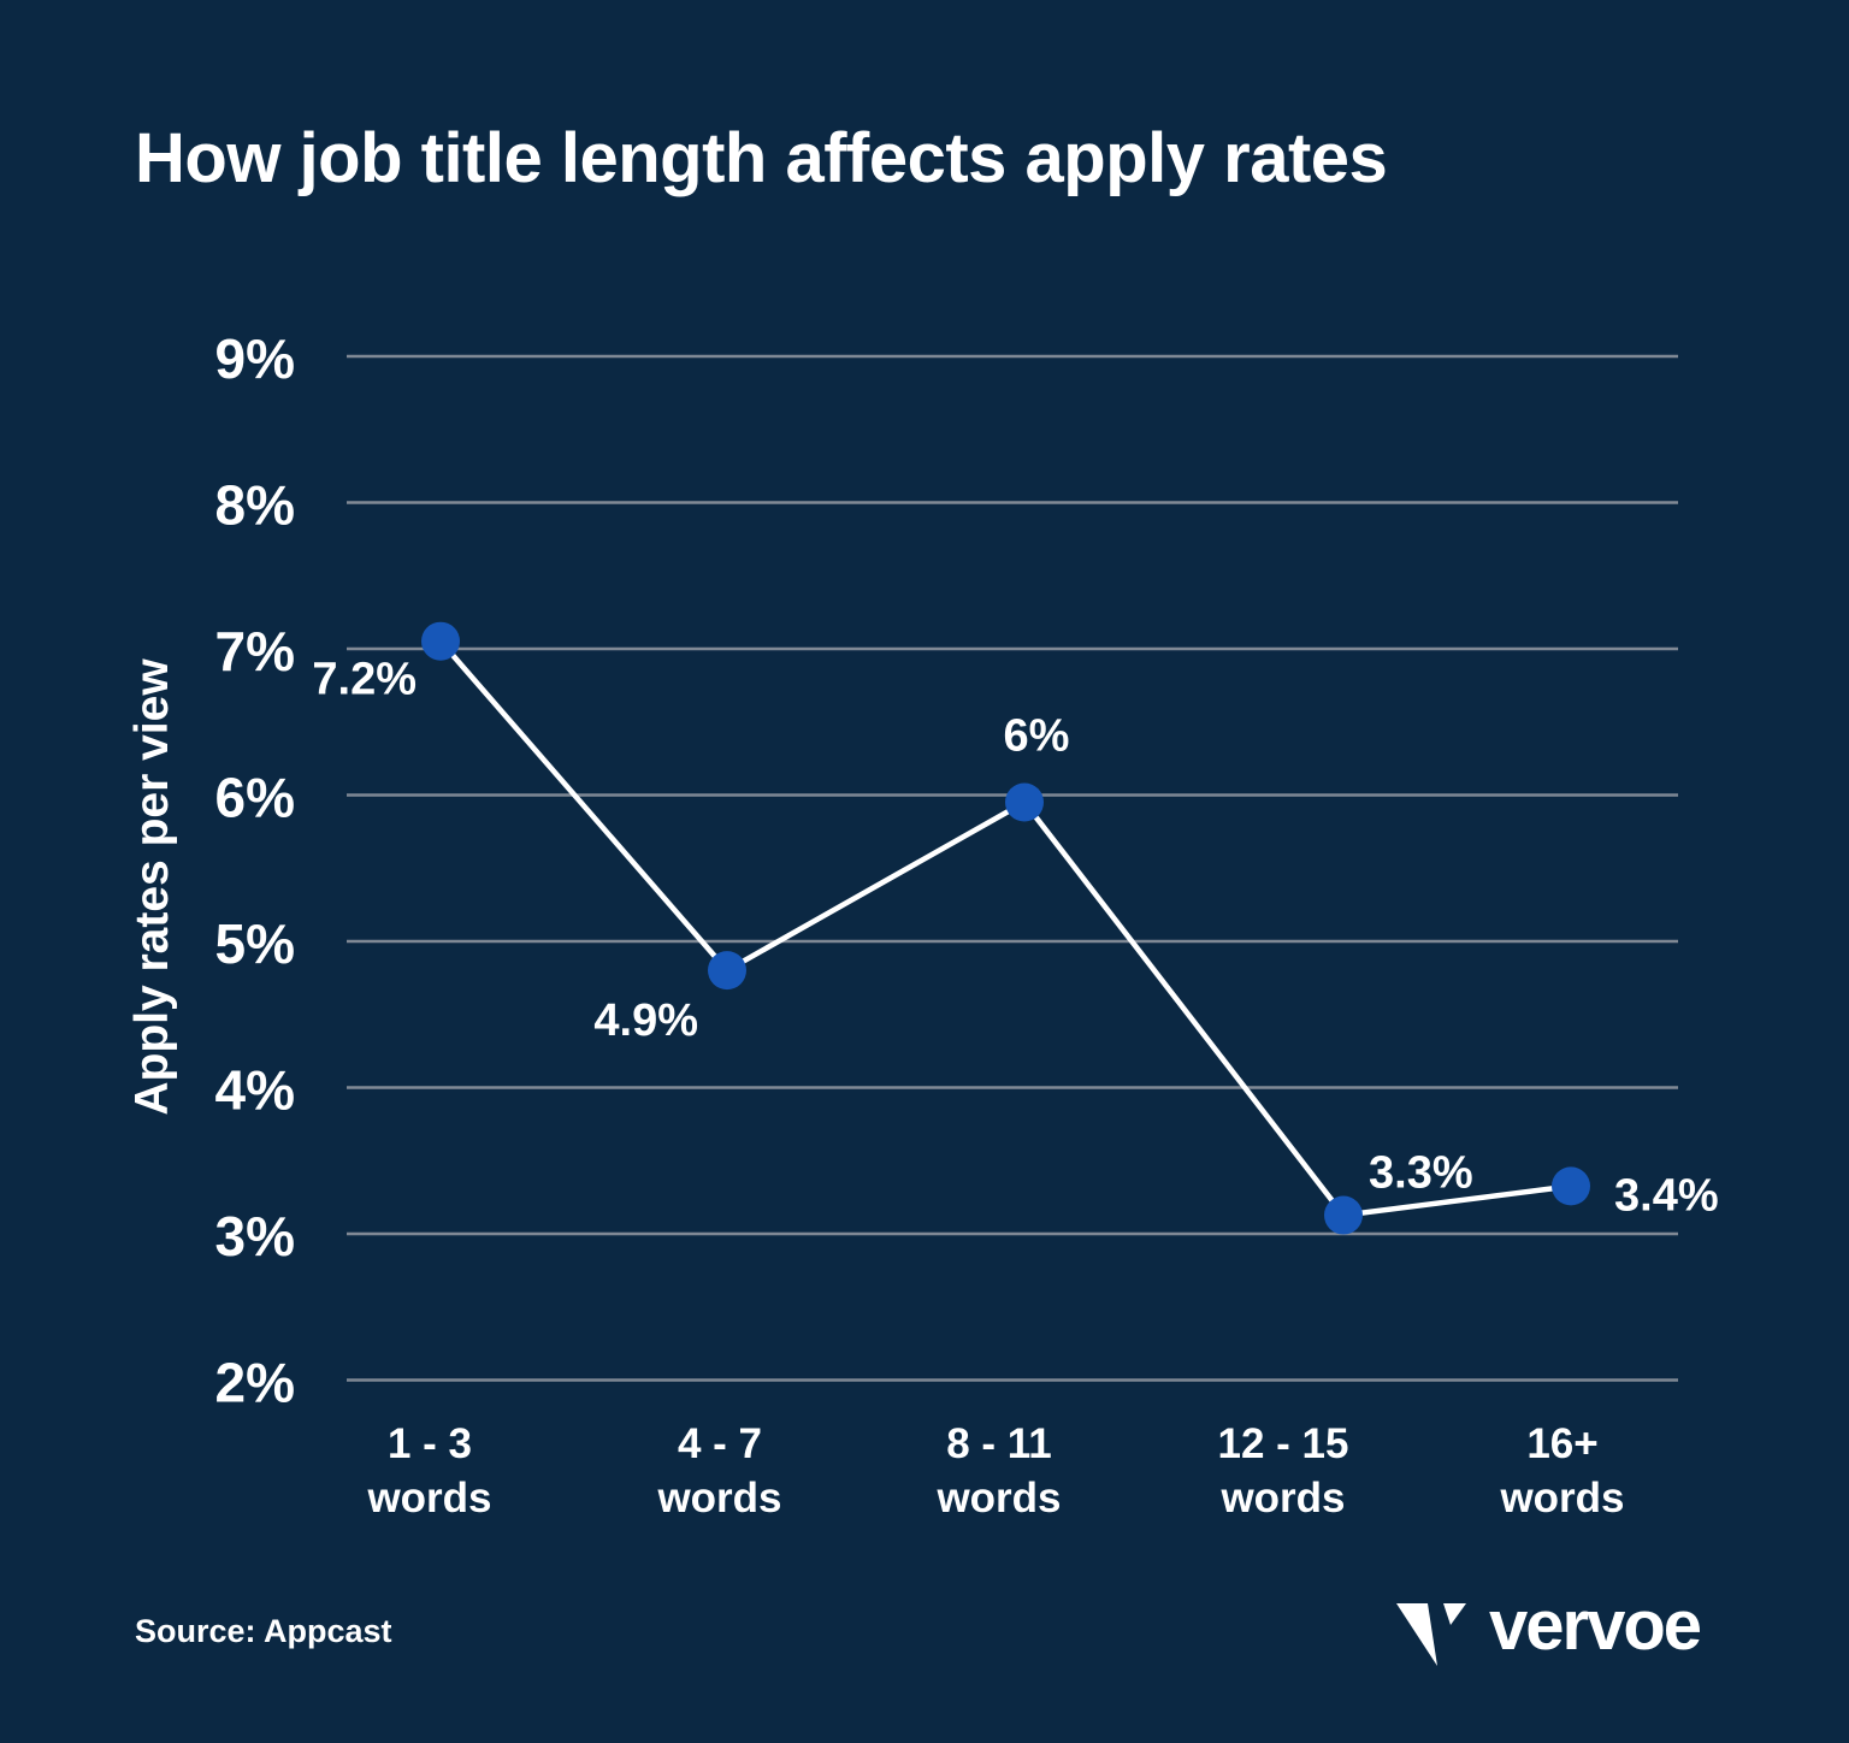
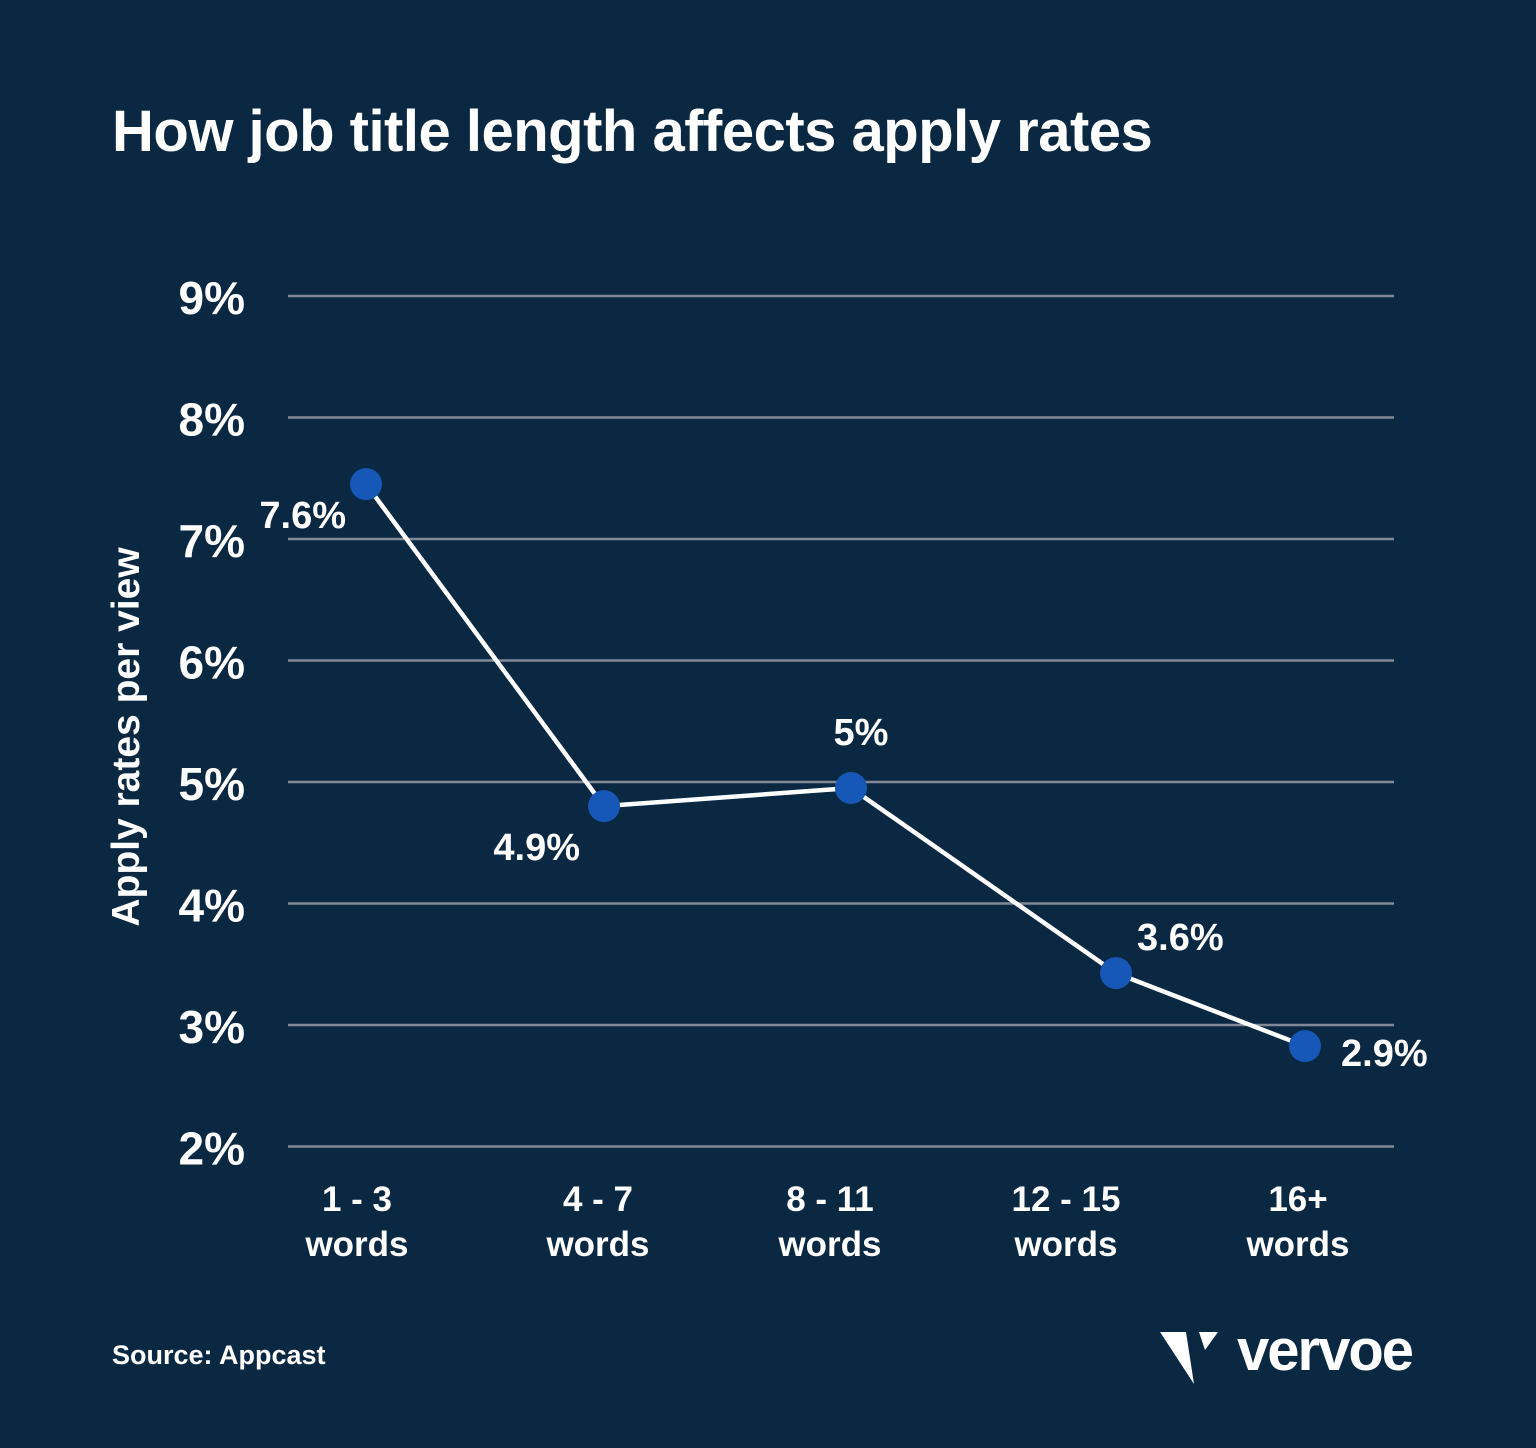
1 - 3: 7.2% -> 7.6%
8 - 11: 6% -> 5%
12 - 15: 3.3% -> 3.6%
16+: 3.4% -> 2.9%
